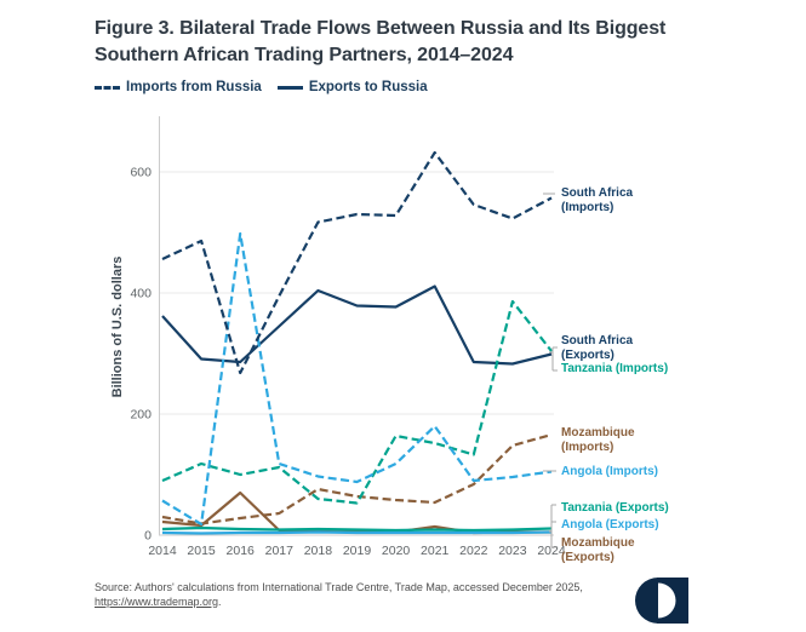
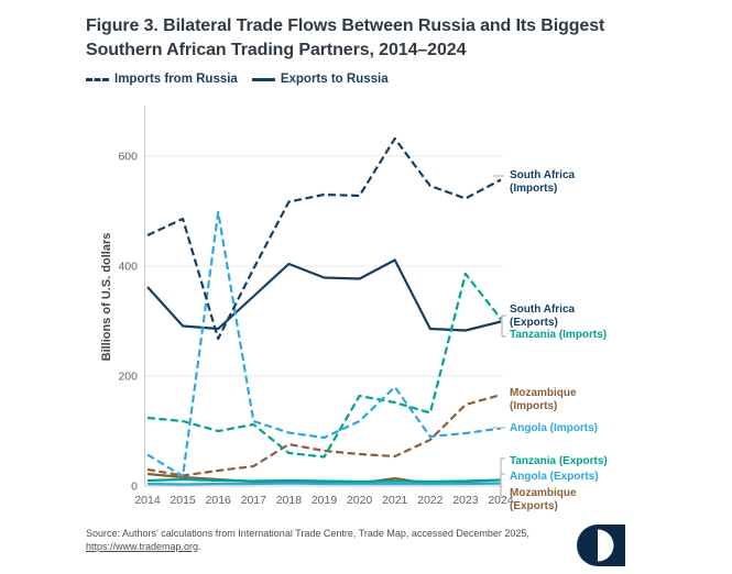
Tanzania (Imports)/2014: 90 -> 120
Mozambique (Exports)/2016: 70 -> 10
